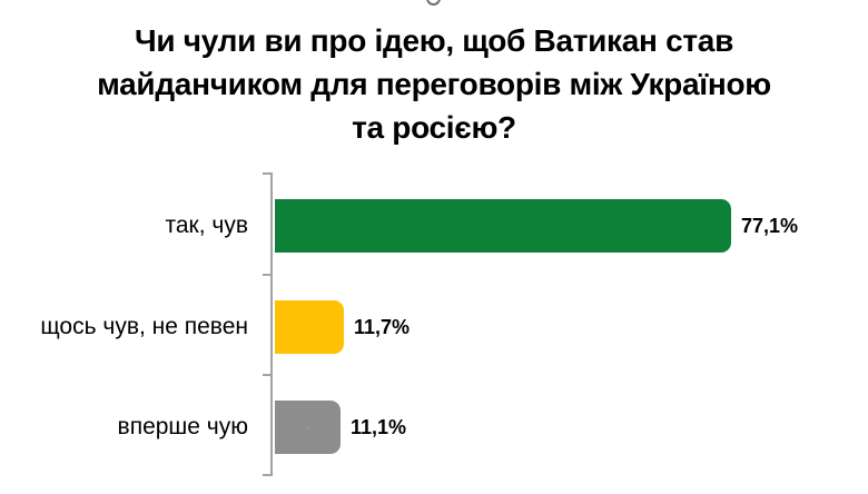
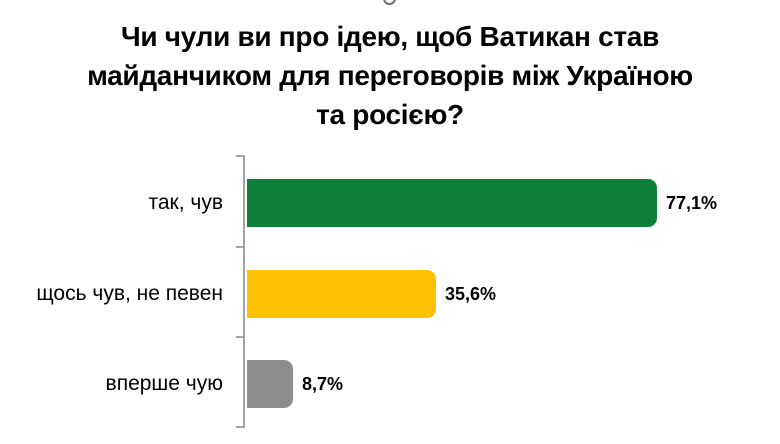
щось чув, не певен: 11,7% -> 35,6%
вперше чую: 11,1% -> 8,7%
